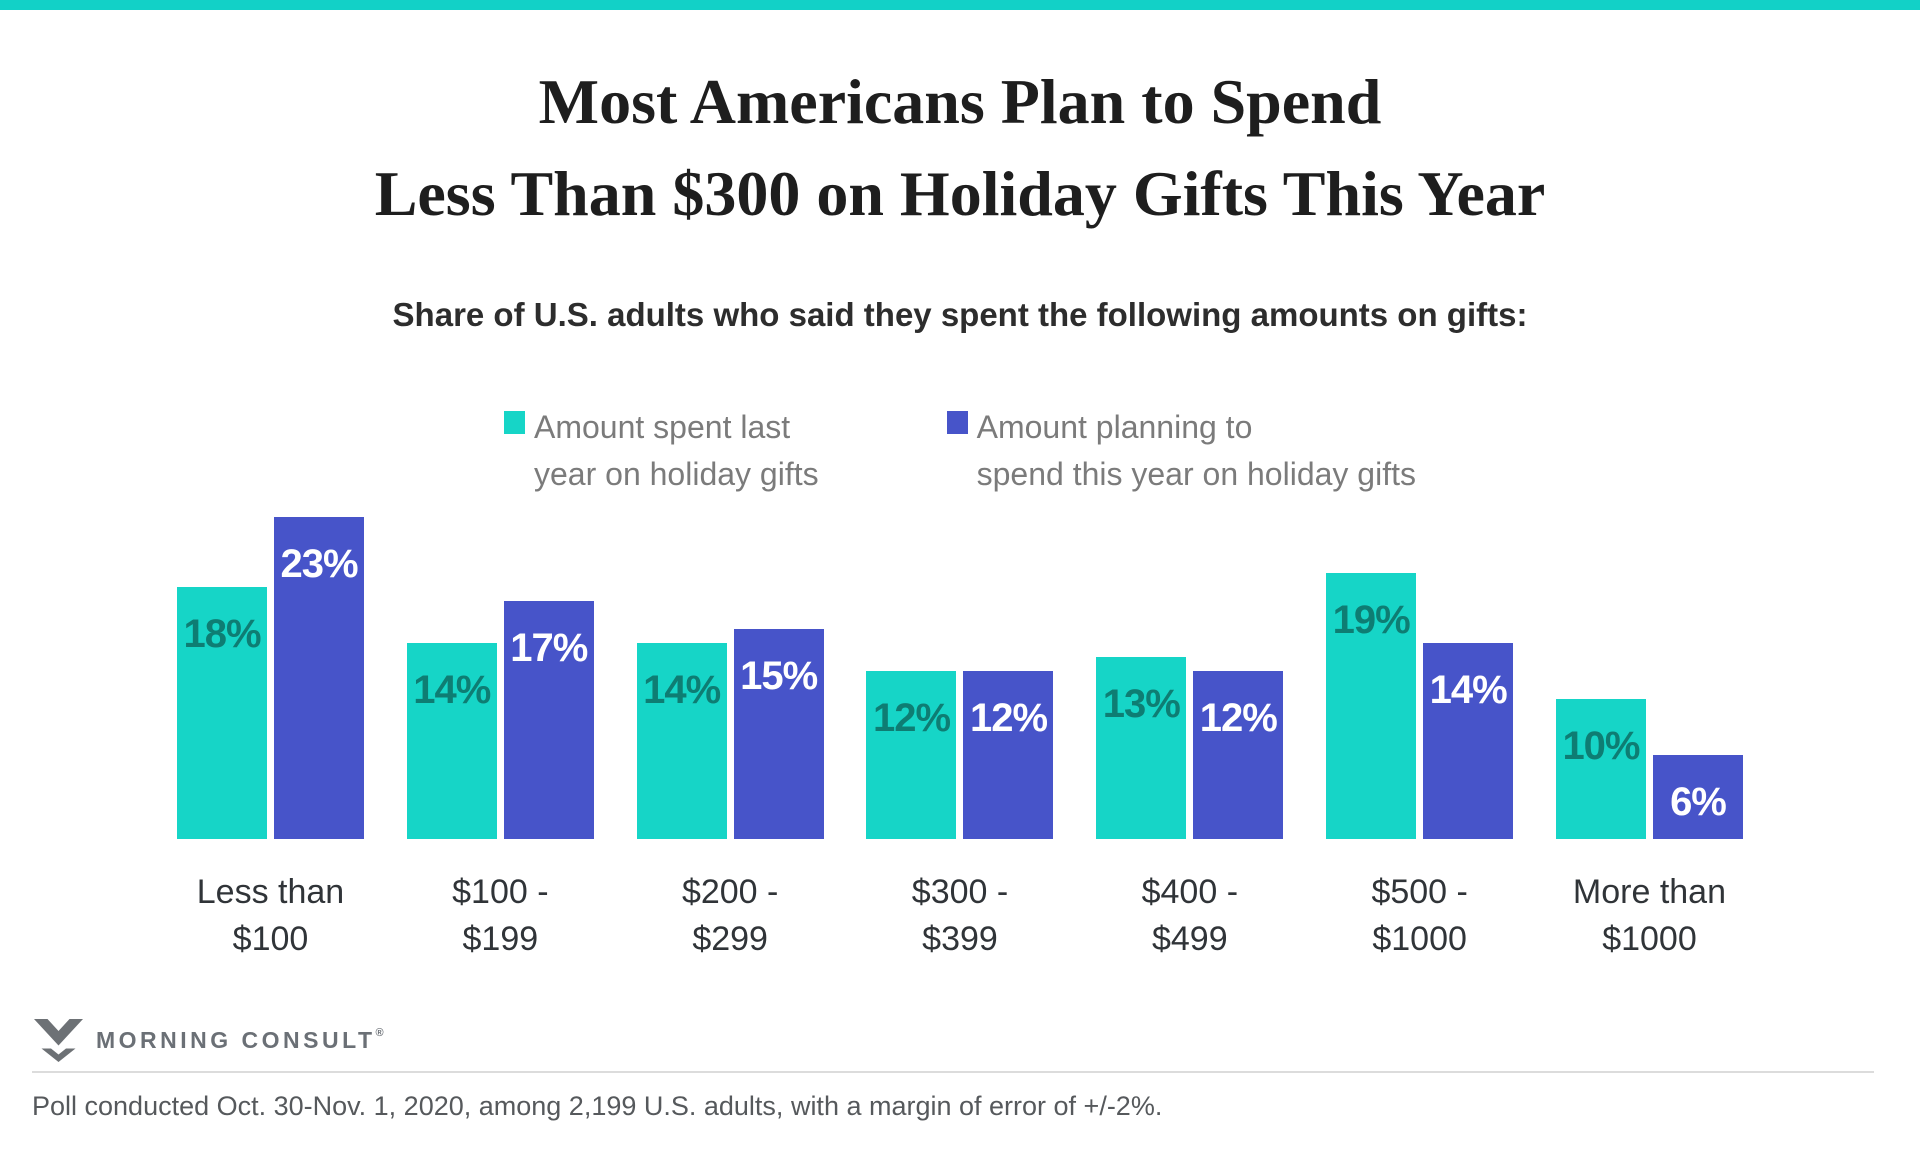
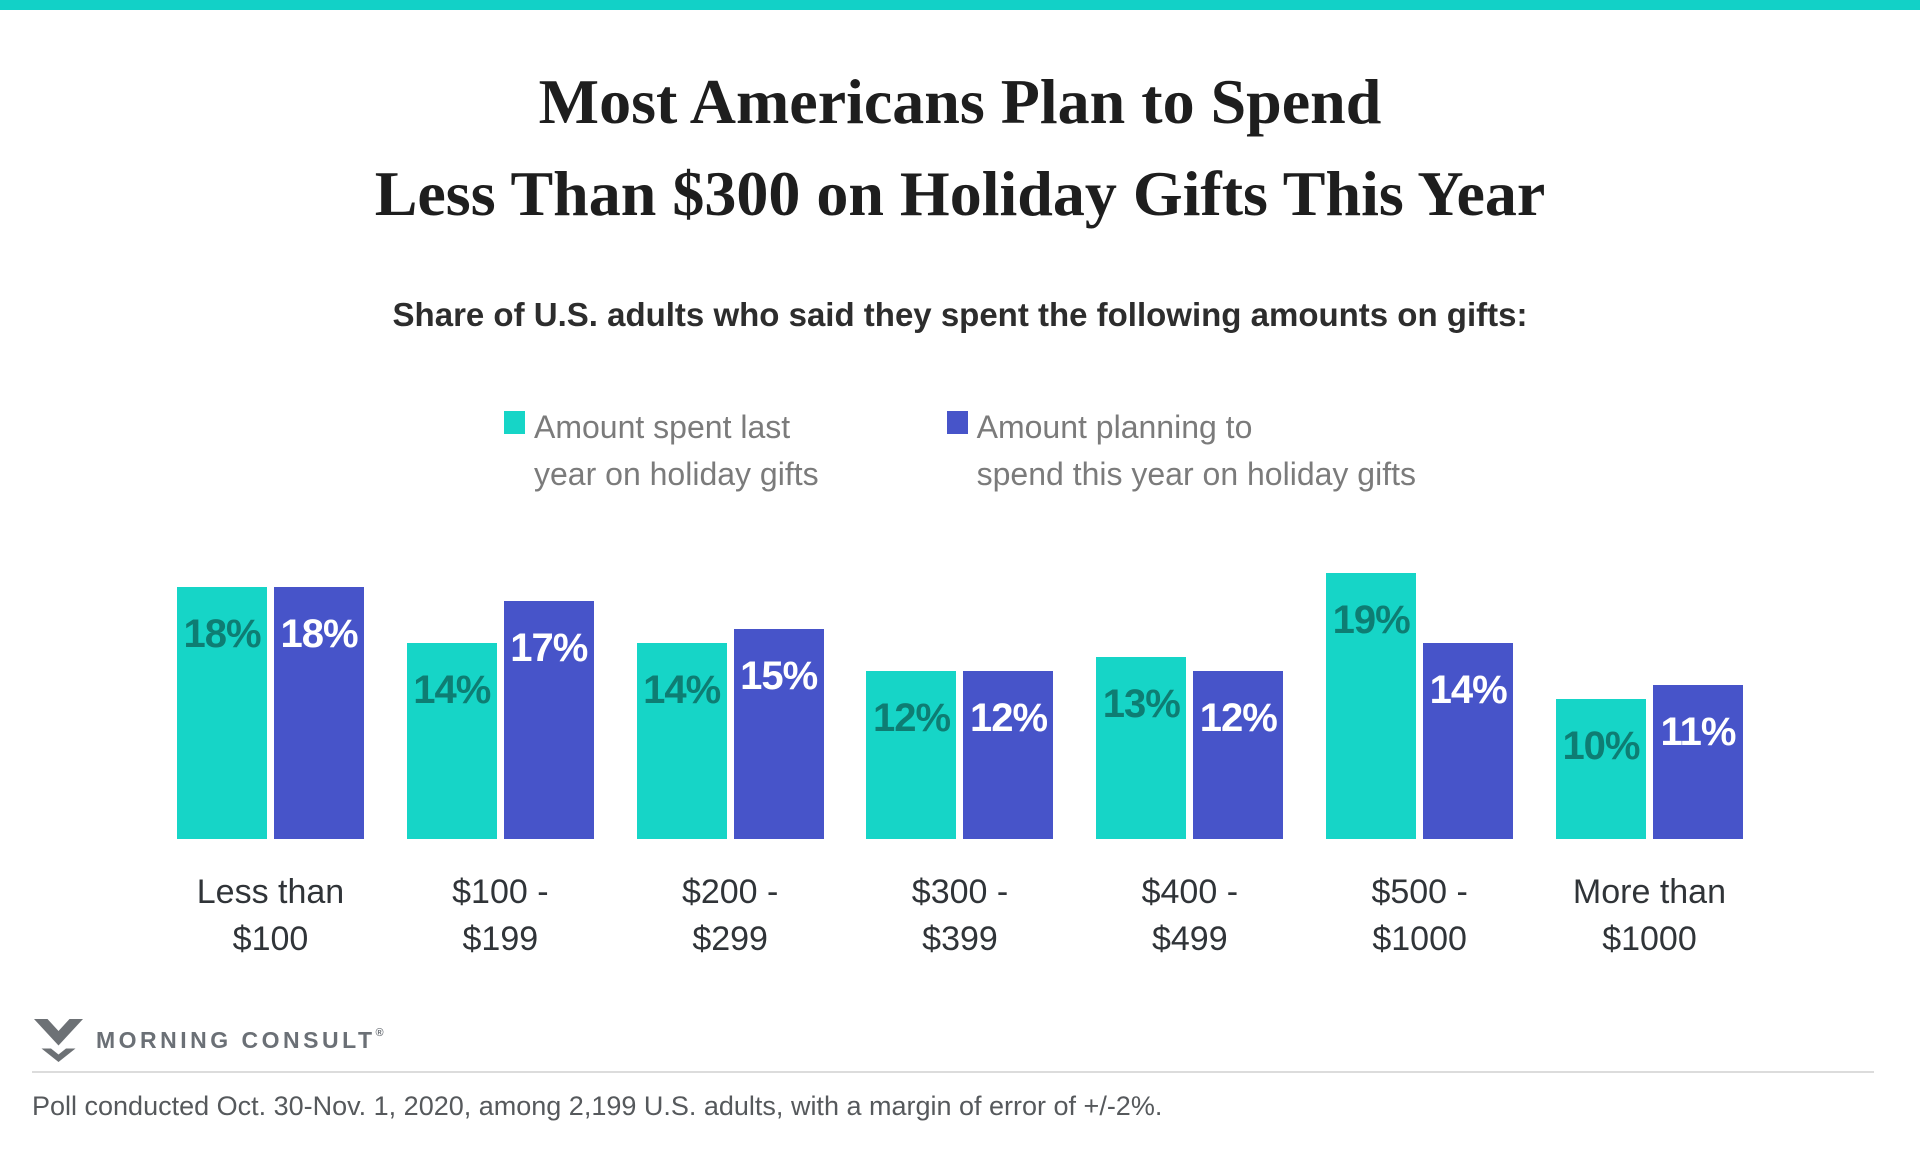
Amount planning to spend this year on holiday gifts/Less than $100: 23% -> 18%
Amount planning to spend this year on holiday gifts/More than $1000: 6% -> 11%
